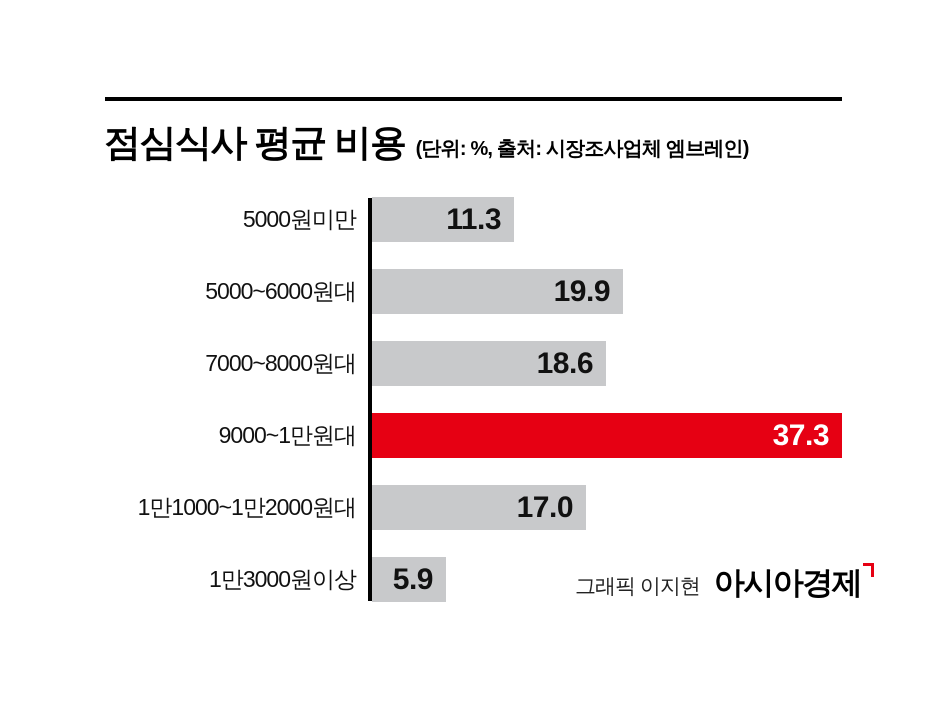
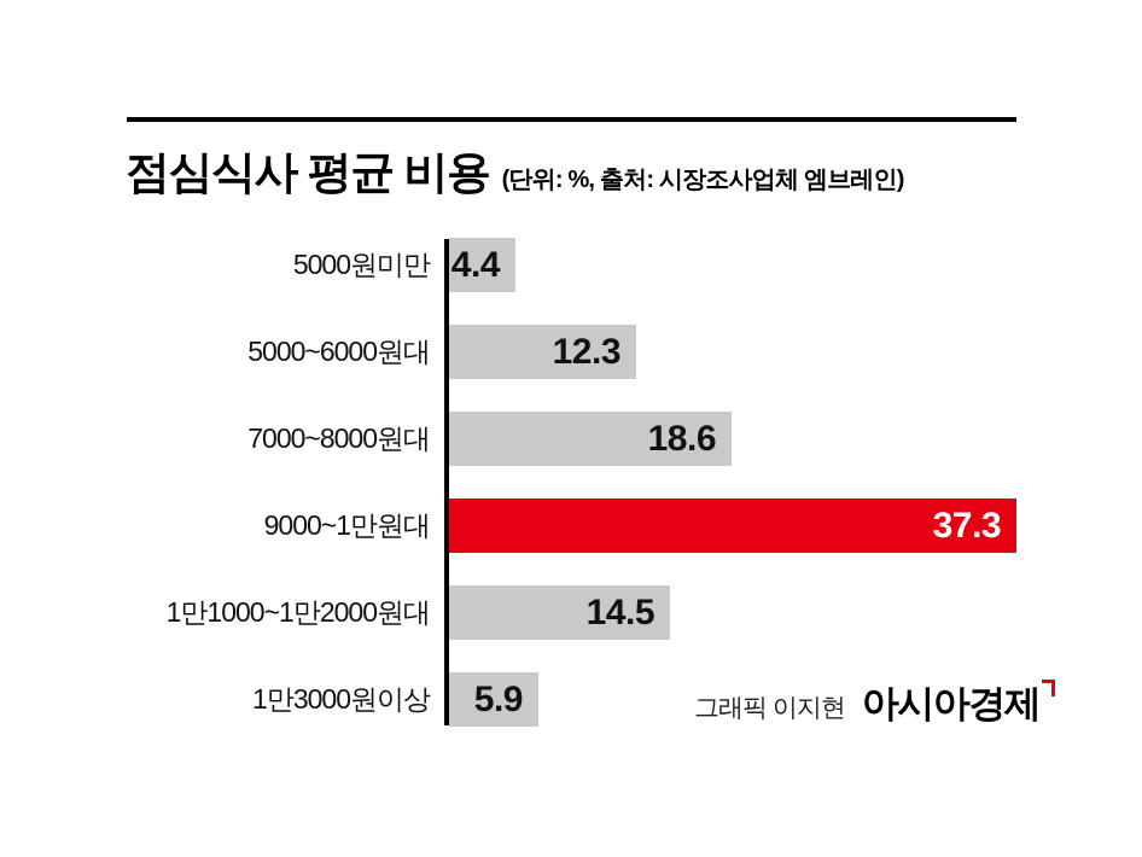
5000원미만: 11.3 -> 4.4
5000~6000원대: 19.9 -> 12.3
1만1000~1만2000원대: 17.0 -> 14.5
